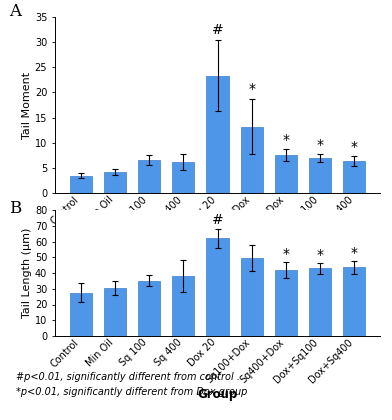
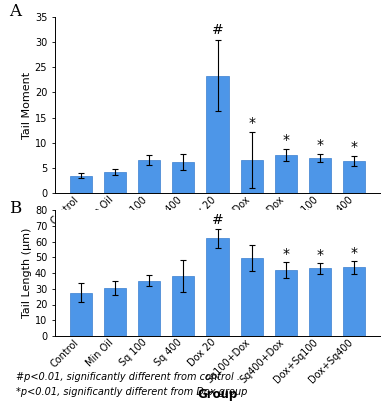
Sq100+Dox: 13.2 -> 6.6
